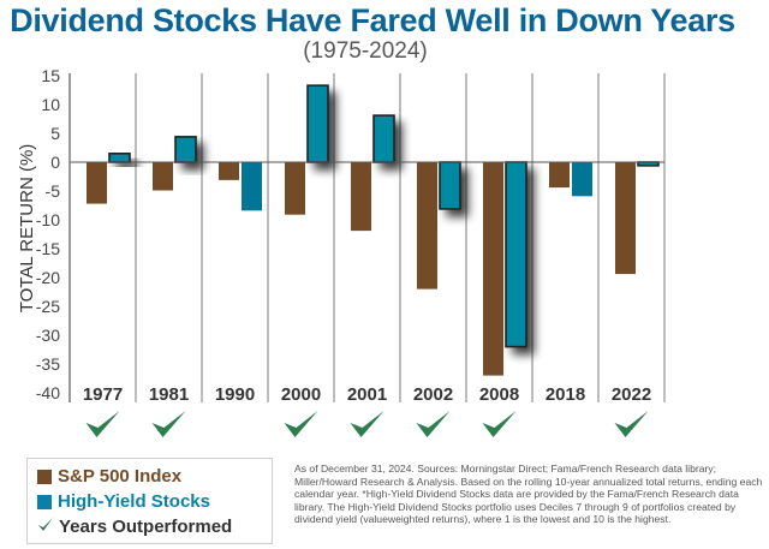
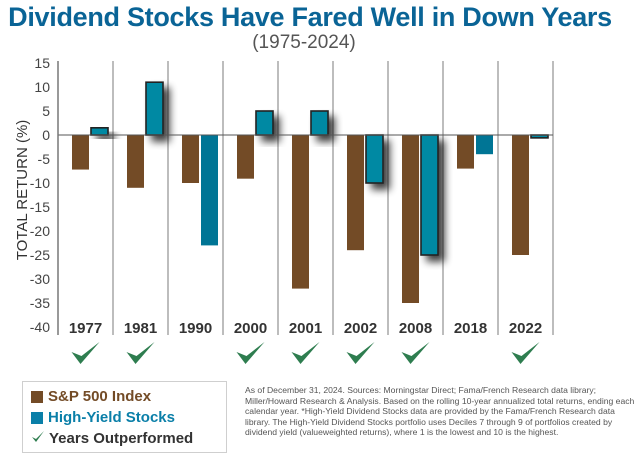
S&P 500 Index/1981: -5 -> -11
High-Yield Stocks/1981: 4 -> 11
S&P 500 Index/1990: -3 -> -10
High-Yield Stocks/1990: -8 -> -23
High-Yield Stocks/2000: 13 -> 5
S&P 500 Index/2001: -12 -> -32
High-Yield Stocks/2001: 8 -> 5
S&P 500 Index/2002: -22 -> -24
High-Yield Stocks/2002: -8 -> -10
S&P 500 Index/2008: -37 -> -35
High-Yield Stocks/2008: -32 -> -25
S&P 500 Index/2018: -4 -> -7
High-Yield Stocks/2018: -6 -> -4
S&P 500 Index/2022: -19 -> -25
